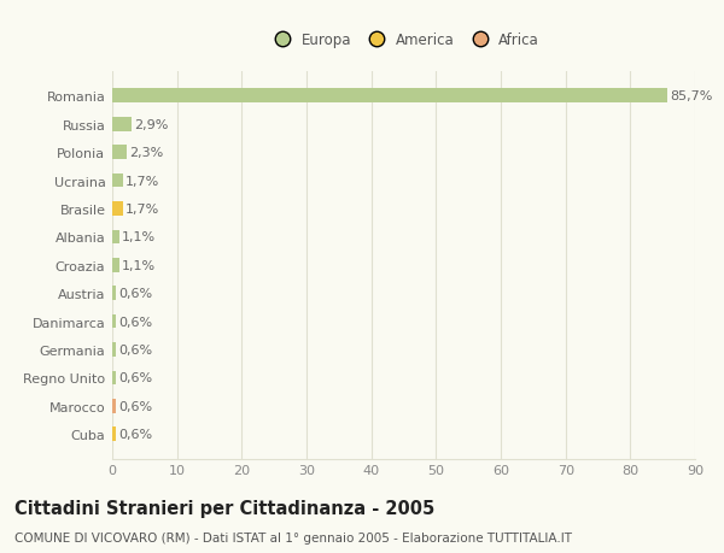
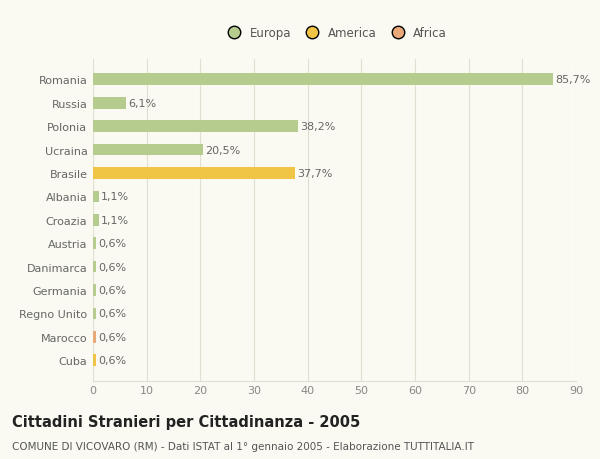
Russia: 2,9% -> 6,1%
Polonia: 2,3% -> 38,2%
Ucraina: 1,7% -> 20,5%
Brasile: 1,7% -> 37,7%
